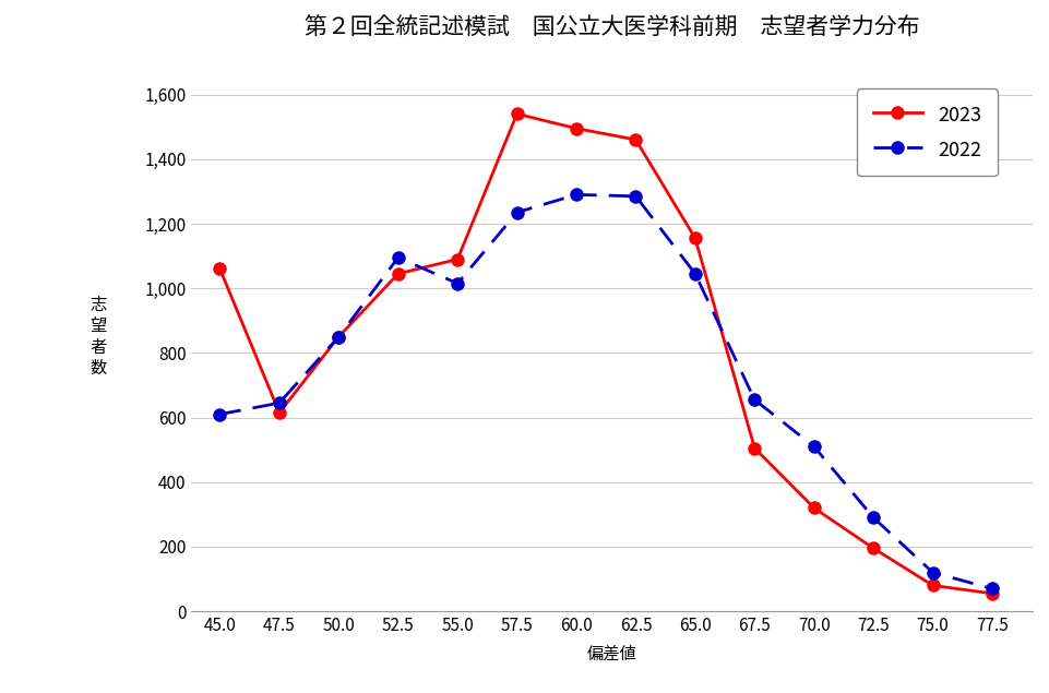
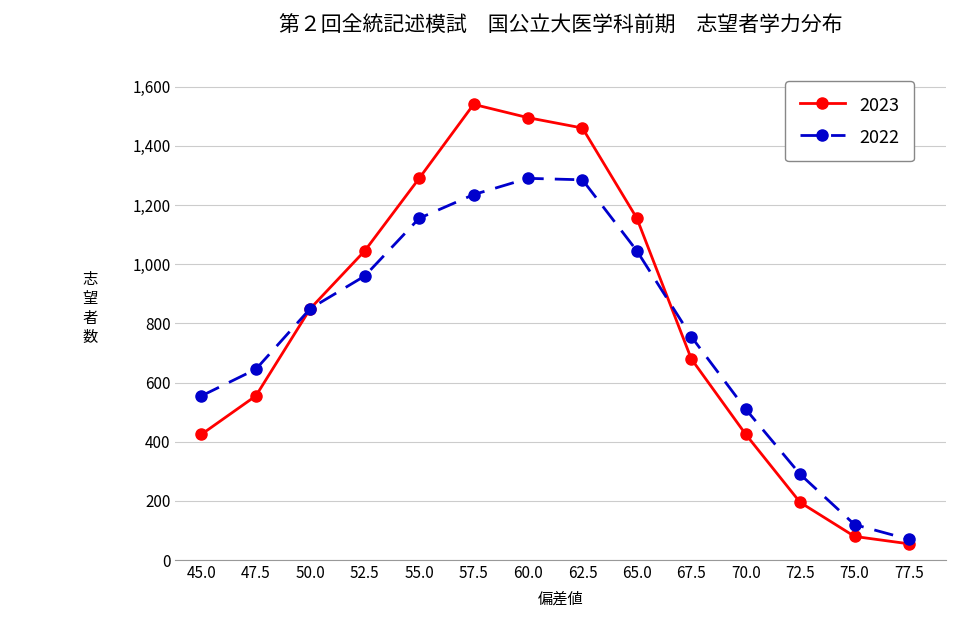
2023/45.0: 1,060 -> 425
2022/45.0: 610 -> 555
2023/47.5: 615 -> 555
2022/52.5: 1,095 -> 960
2023/55.0: 1,090 -> 1,290
2022/55.0: 1,015 -> 1,155
2023/67.5: 505 -> 680
2022/67.5: 655 -> 755
2023/70.0: 320 -> 425
